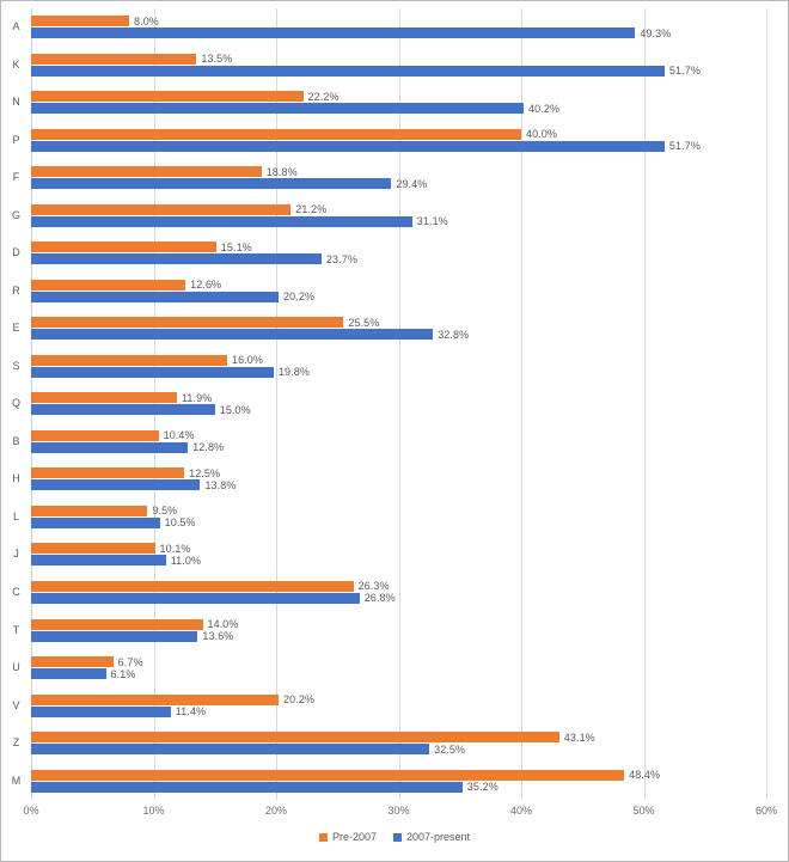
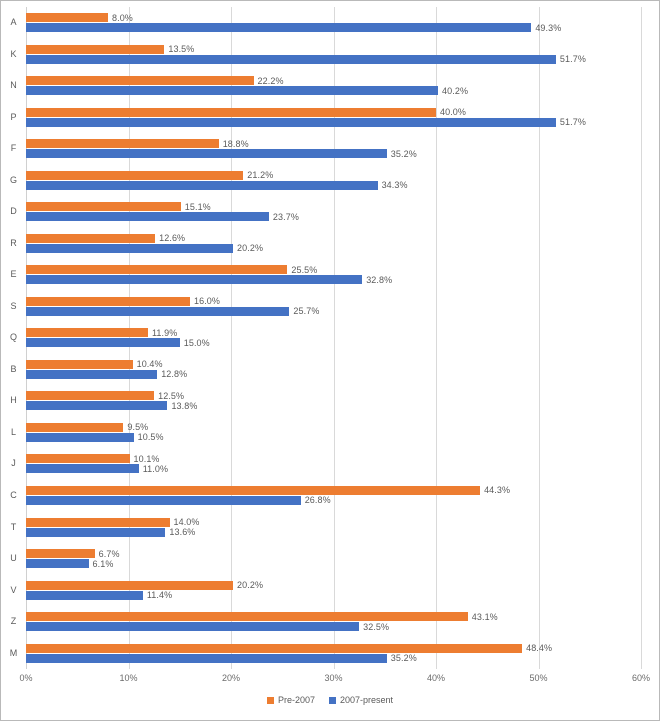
2007-present/F: 29.4% -> 35.2%
2007-present/G: 31.1% -> 34.3%
2007-present/S: 19.8% -> 25.7%
Pre-2007/C: 26.3% -> 44.3%
